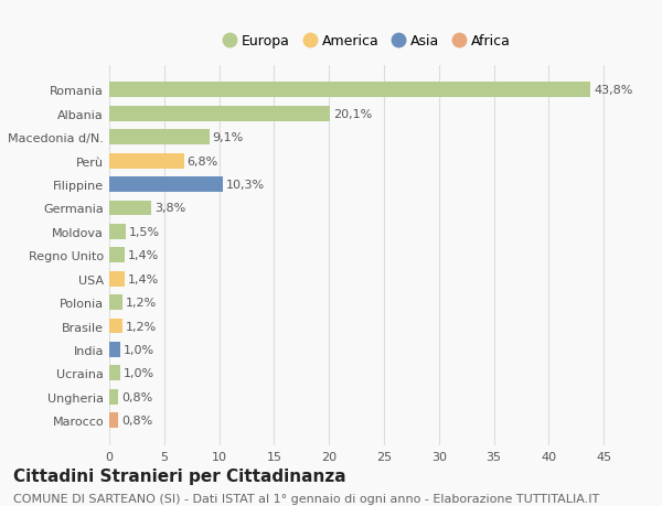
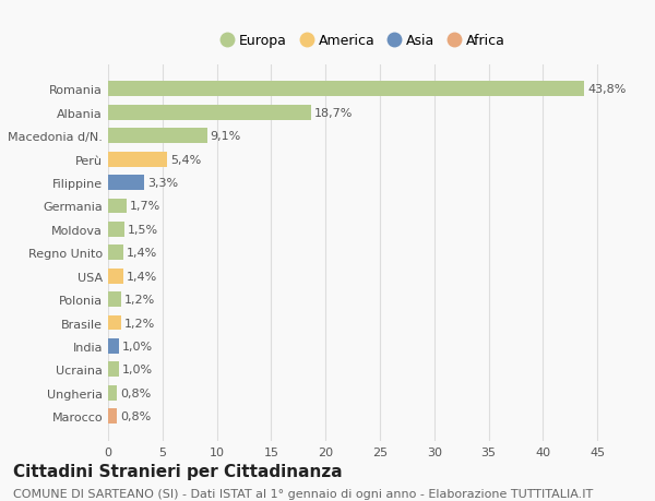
Albania: 20,1% -> 18,7%
Perù: 6,8% -> 5,4%
Filippine: 10,3% -> 3,3%
Germania: 3,8% -> 1,7%
